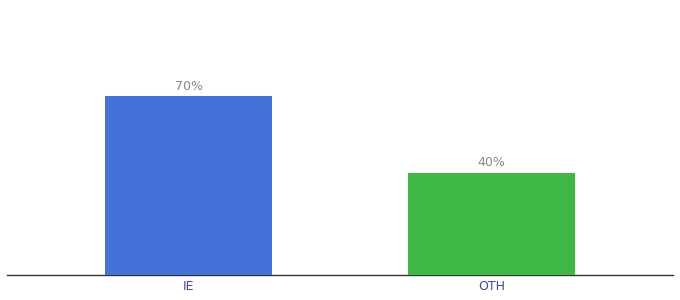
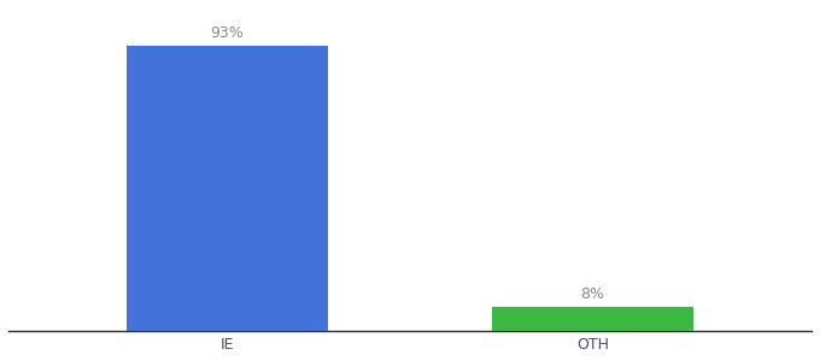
IE: 70% -> 93%
OTH: 40% -> 8%
